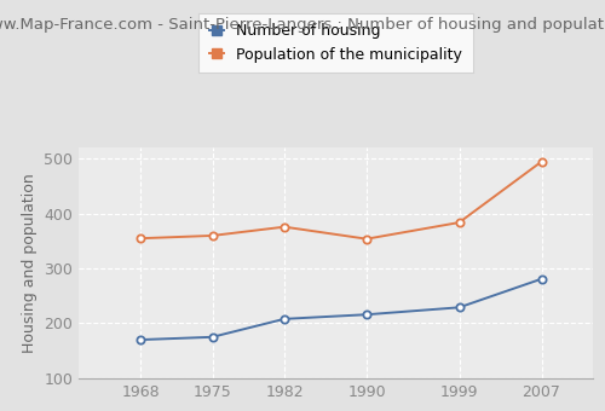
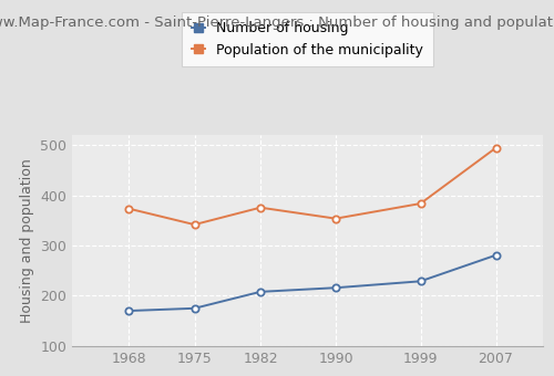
Population of the municipality/1968: 355 -> 374
Population of the municipality/1975: 360 -> 342
